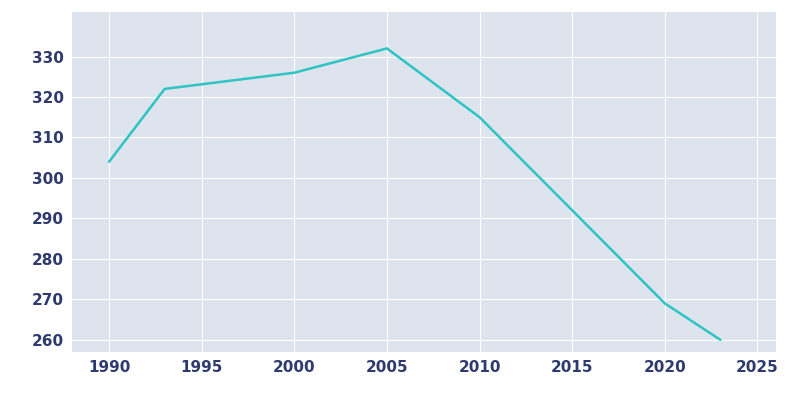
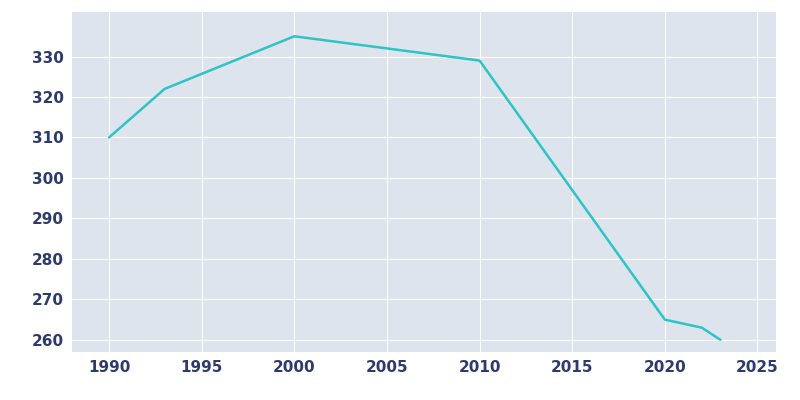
1990: 304 -> 310
2000: 326 -> 335
2010: 315 -> 329
2020: 269 -> 265
